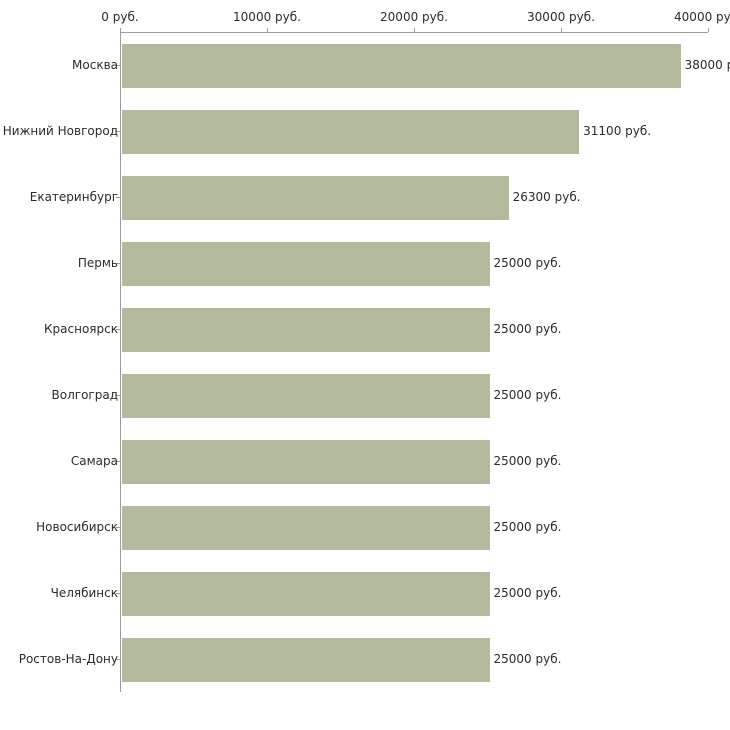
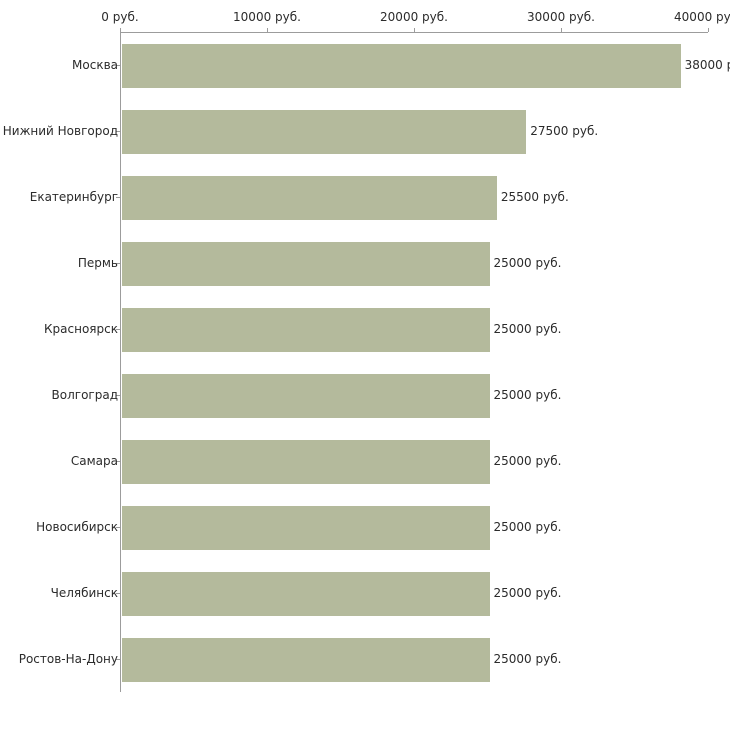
Нижний Новгород: 31100 -> 27500
Екатеринбург: 26300 -> 25500
